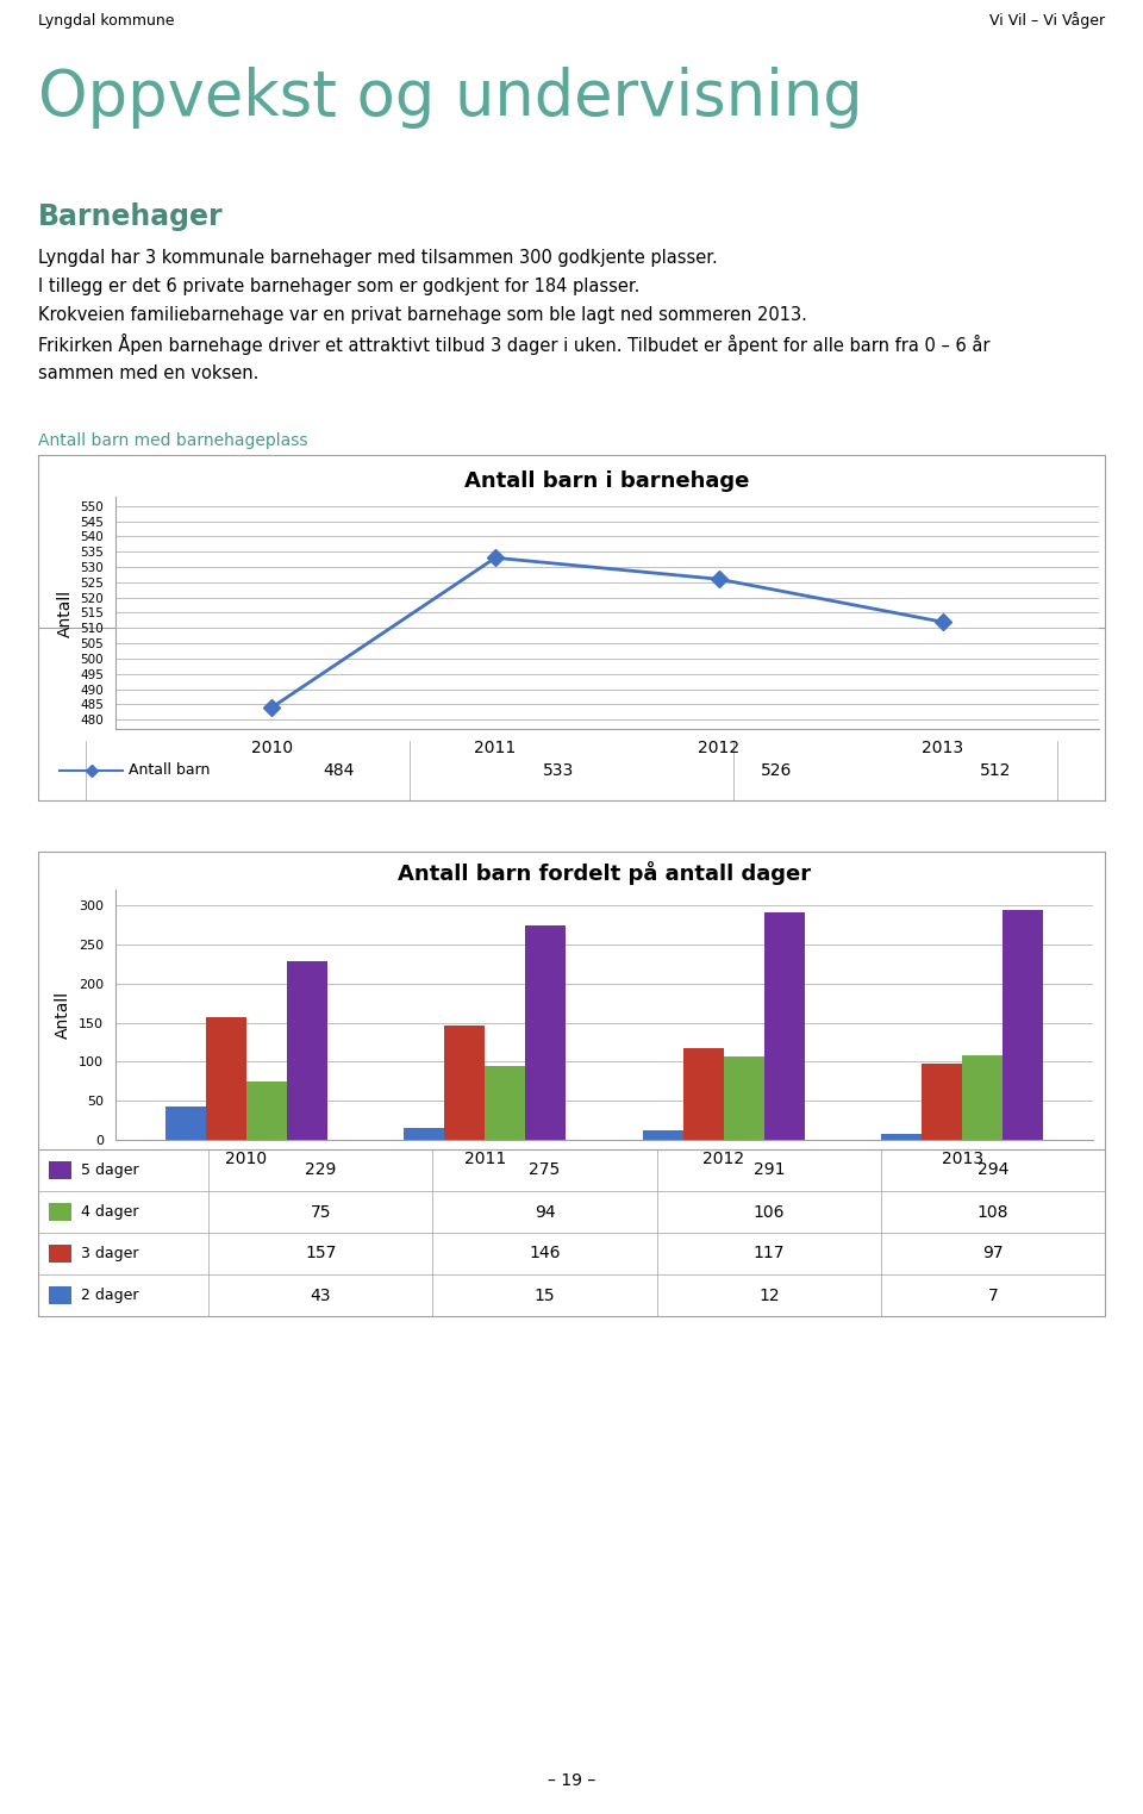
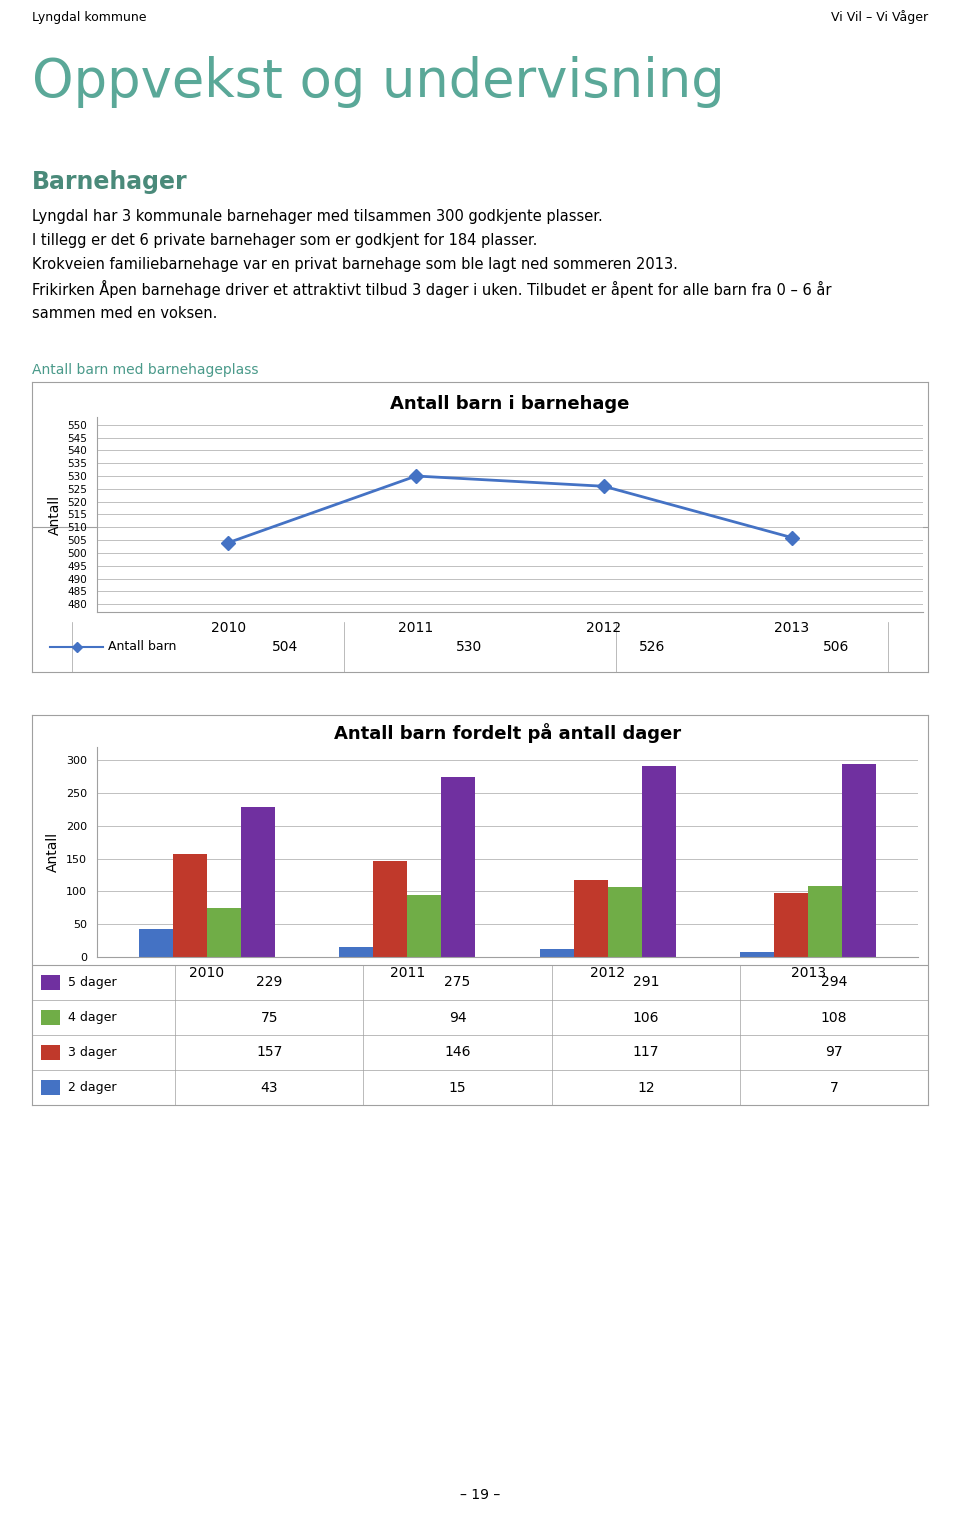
Antall barn i barnehage/2010: 484 -> 504
Antall barn i barnehage/2011: 533 -> 530
Antall barn i barnehage/2013: 512 -> 506
